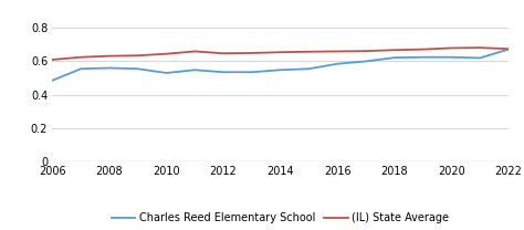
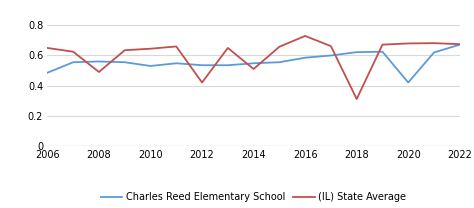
(IL) State Average/2006: 0.61 -> 0.65
(IL) State Average/2008: 0.63 -> 0.49
(IL) State Average/2012: 0.65 -> 0.42
(IL) State Average/2014: 0.66 -> 0.51
(IL) State Average/2016: 0.66 -> 0.73
(IL) State Average/2018: 0.67 -> 0.31
Charles Reed Elementary School/2020: 0.62 -> 0.42
